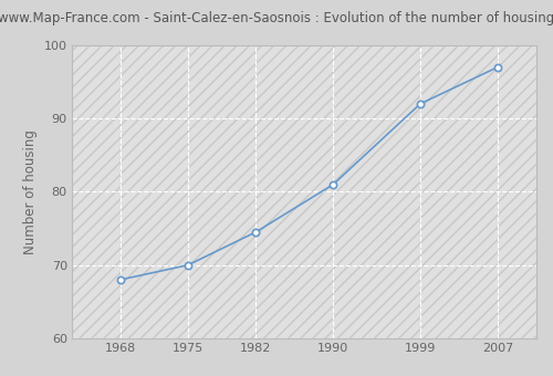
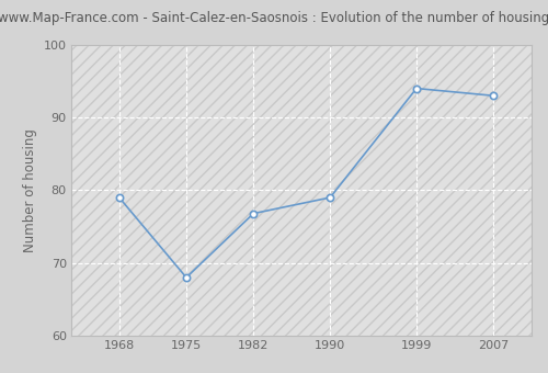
1968: 68.0 -> 79.0
1975: 70.0 -> 68.0
1982: 74.5 -> 76.8
1990: 81.0 -> 79.0
1999: 92.0 -> 94.0
2007: 97.0 -> 93.0
